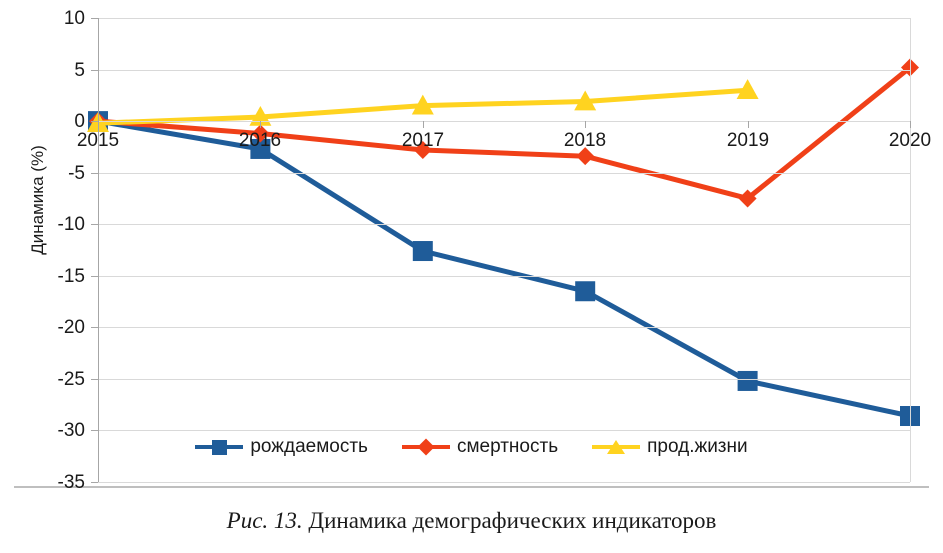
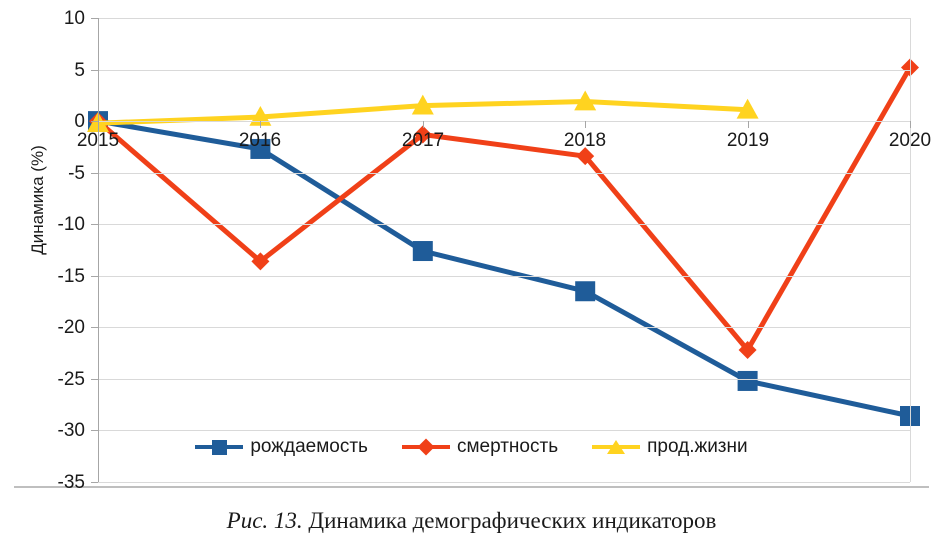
смертность/2016: -1.2 -> -13.6
смертность/2017: -2.8 -> -1.3
смертность/2019: -7.5 -> -22.2
прод.жизни/2019: 3.0 -> 1.1
